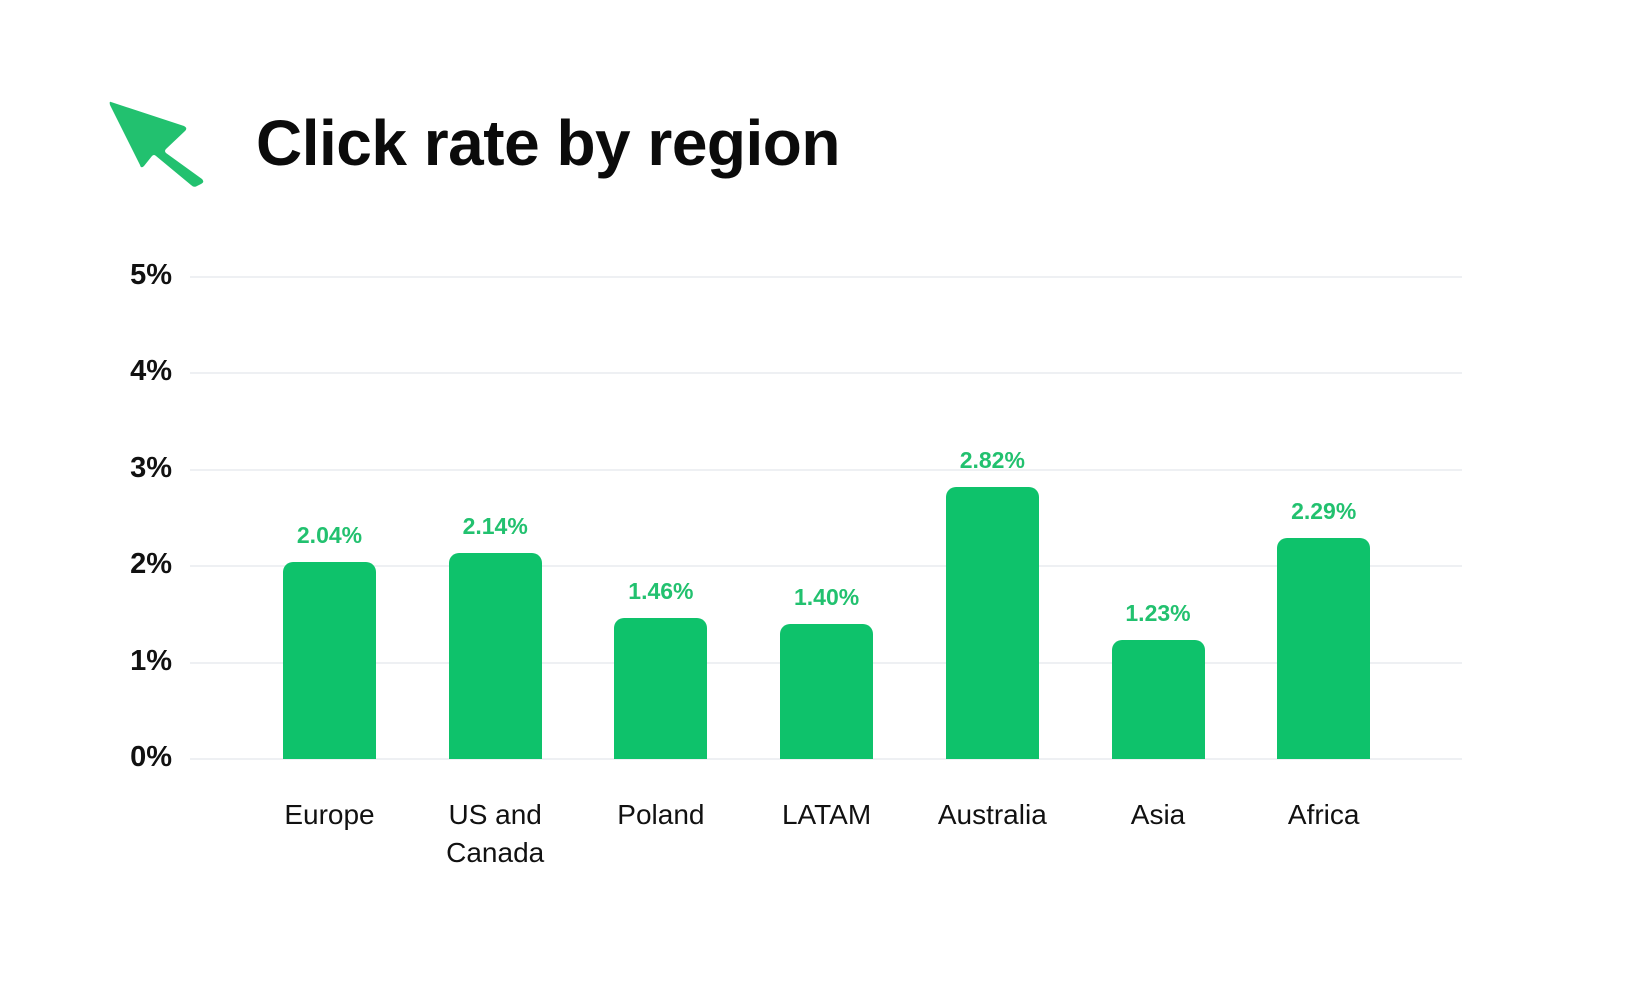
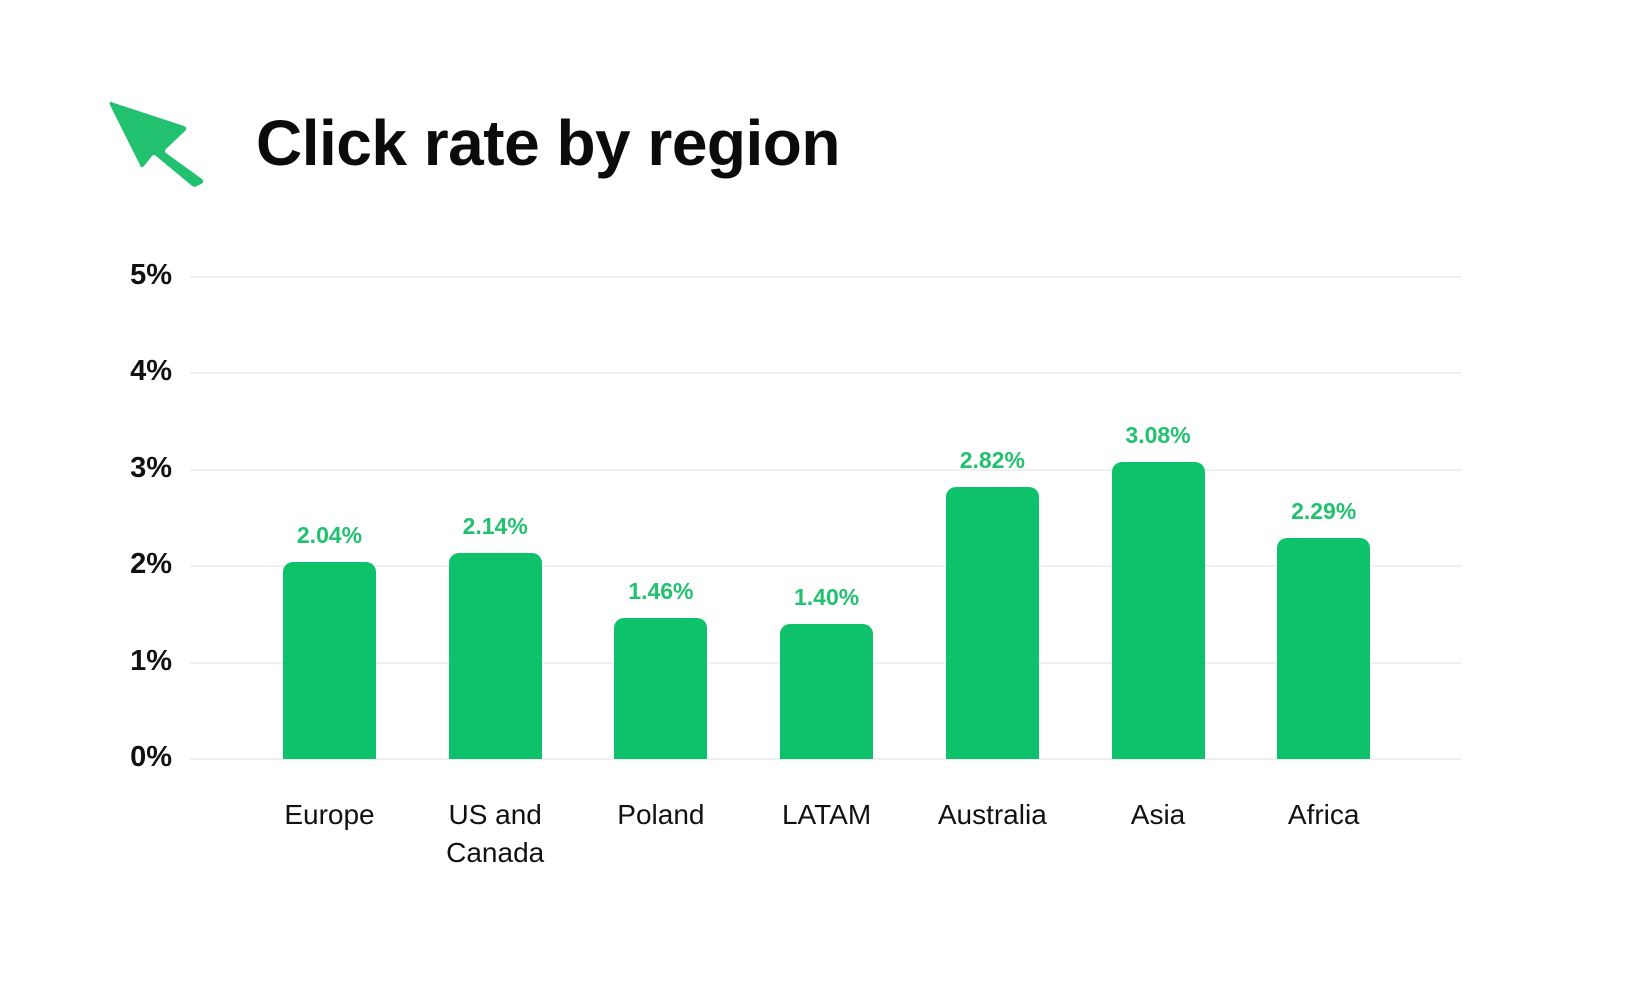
Asia: 1.23% -> 3.08%
